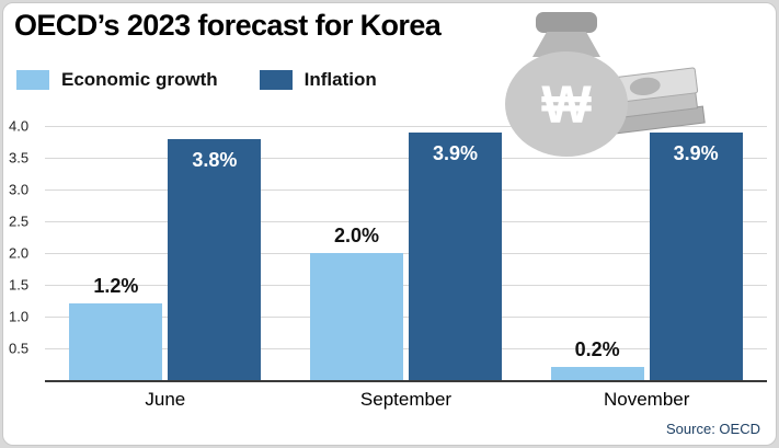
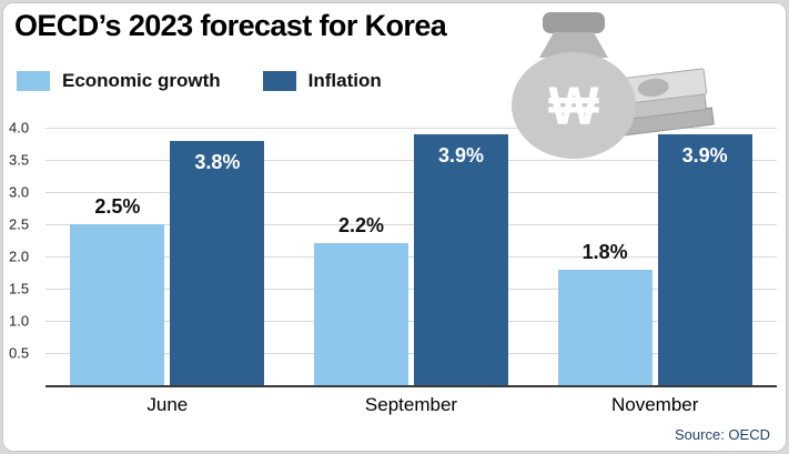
Economic growth/June: 1.2% -> 2.5%
Economic growth/September: 2.0% -> 2.2%
Economic growth/November: 0.2% -> 1.8%
